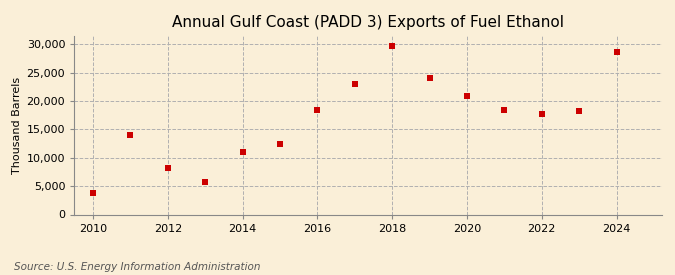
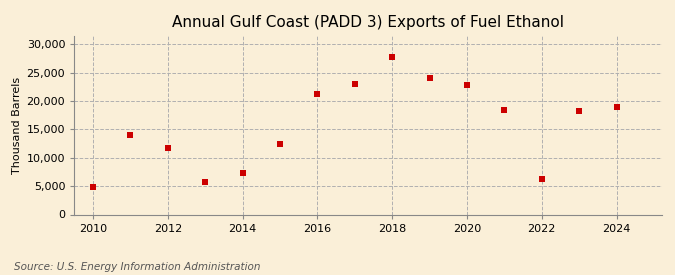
2010: 3,800 -> 4,800
2012: 8,200 -> 11,800
2014: 11,000 -> 7,400
2016: 18,500 -> 21,200
2018: 29,700 -> 27,800
2020: 20,800 -> 22,800
2022: 17,700 -> 6,200
2024: 28,700 -> 19,000
